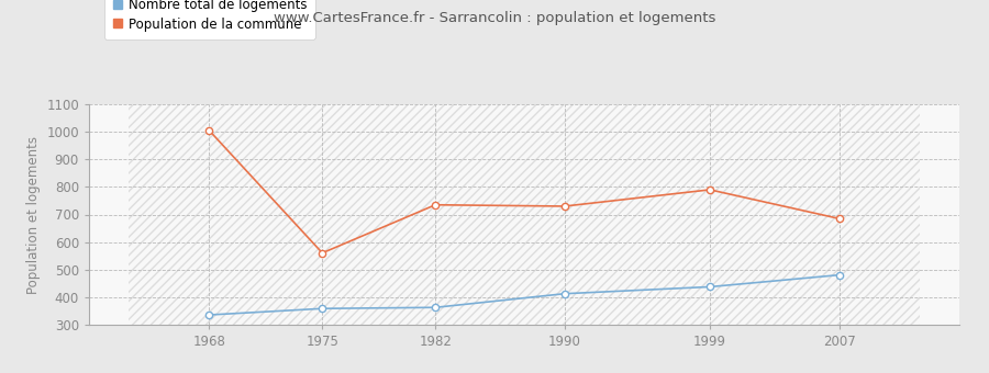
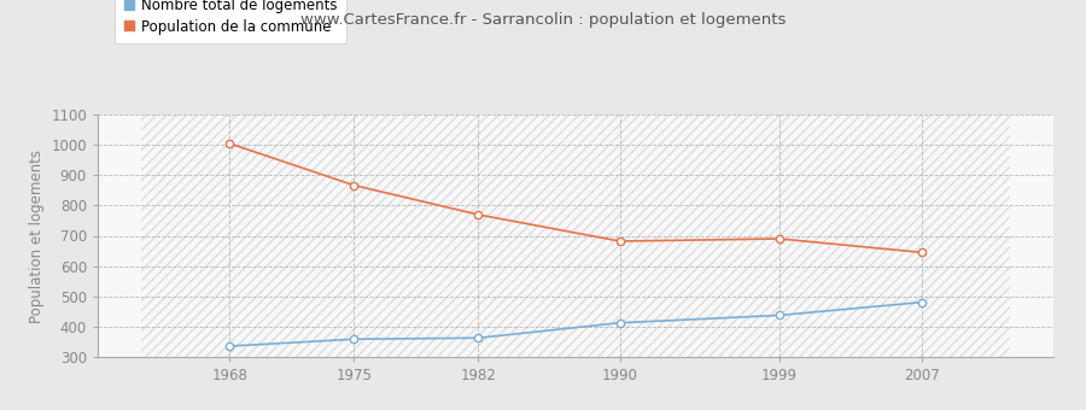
Population de la commune/1975: 560 -> 867
Population de la commune/1982: 735 -> 770
Population de la commune/1990: 730 -> 682
Population de la commune/1999: 790 -> 690
Population de la commune/2007: 685 -> 645
